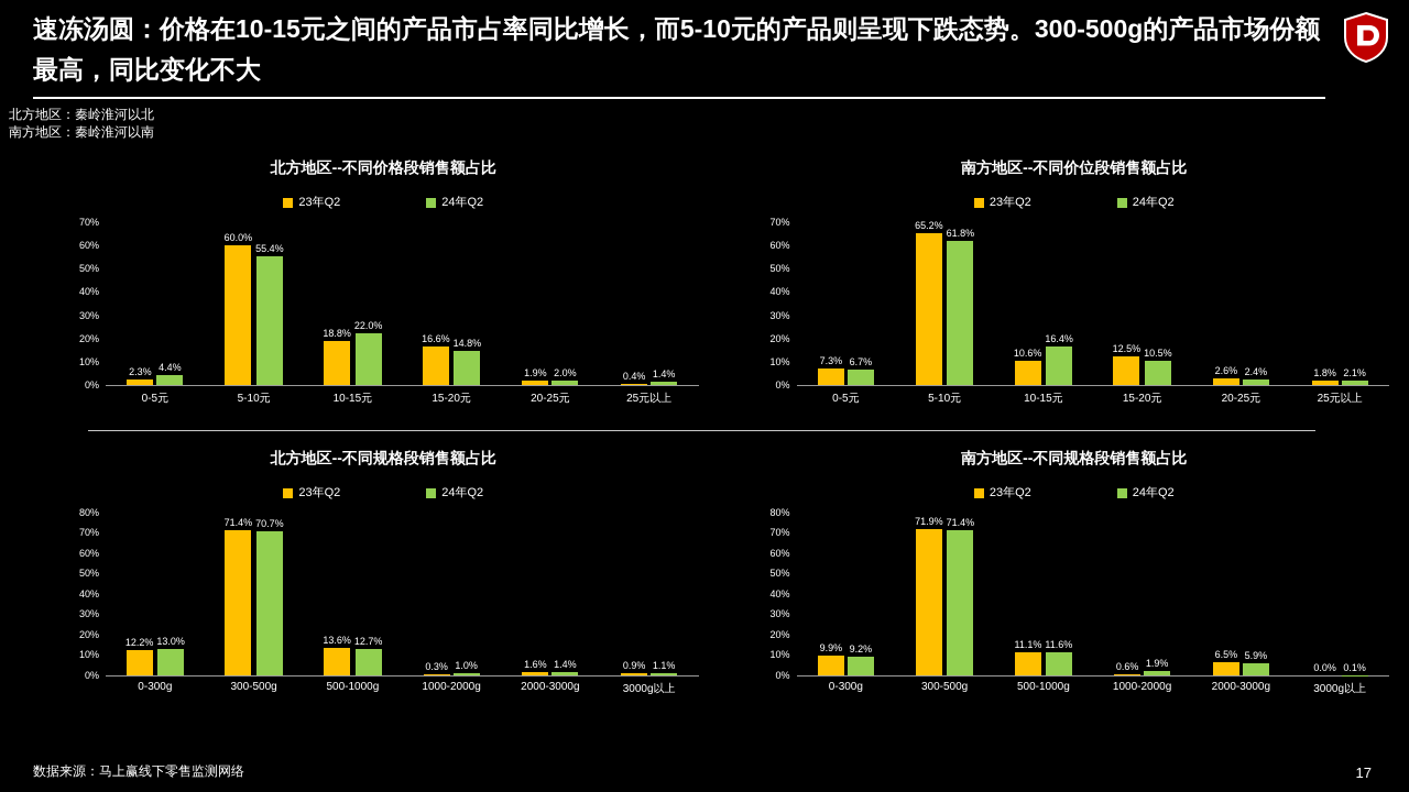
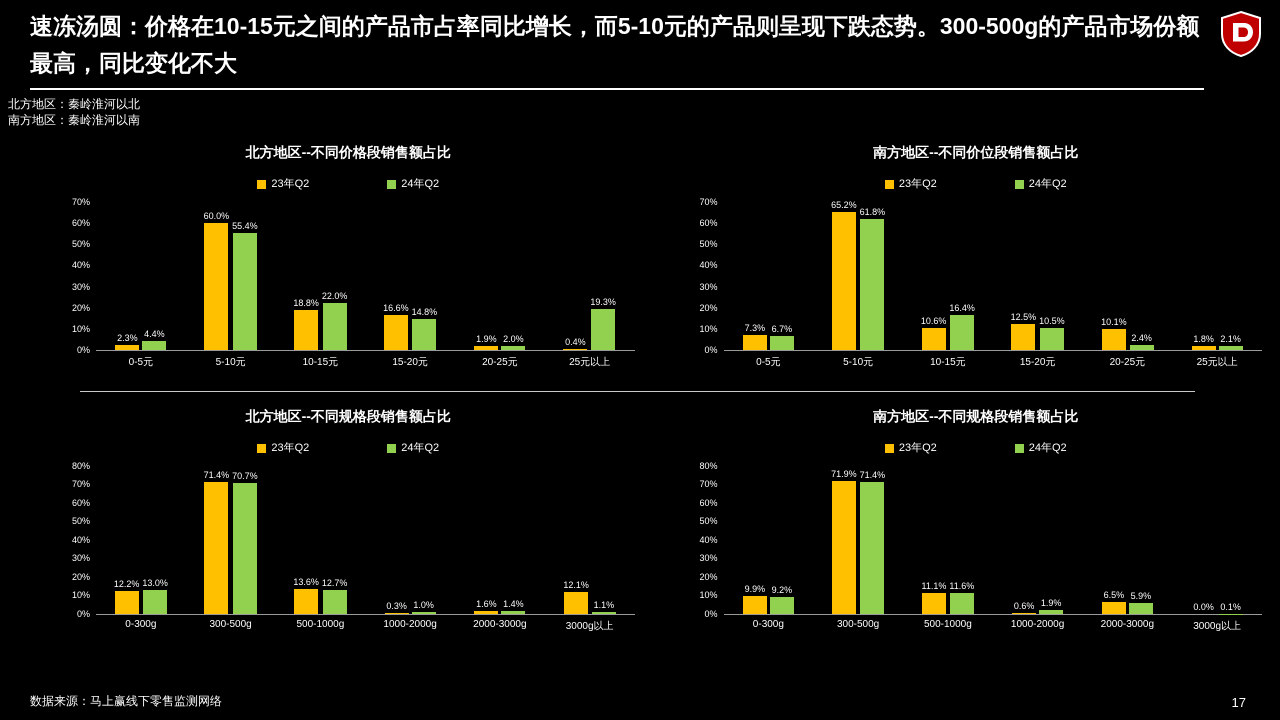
北方地区--不同价格段销售额占比/24年Q2/25元以上: 1.4% -> 19.3%
南方地区--不同价位段销售额占比/23年Q2/20-25元: 2.6% -> 10.1%
北方地区--不同规格段销售额占比/23年Q2/3000g以上: 0.9% -> 12.1%
